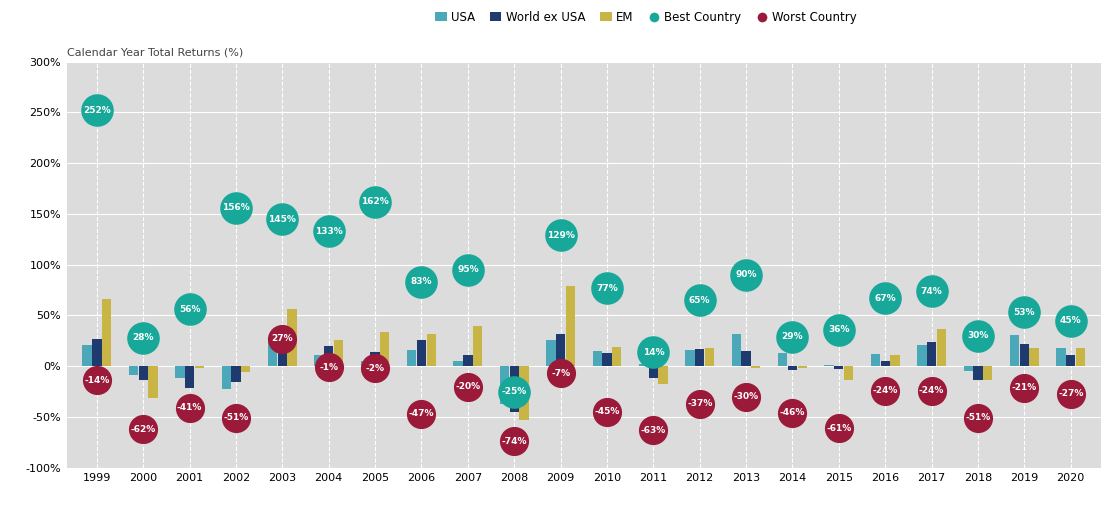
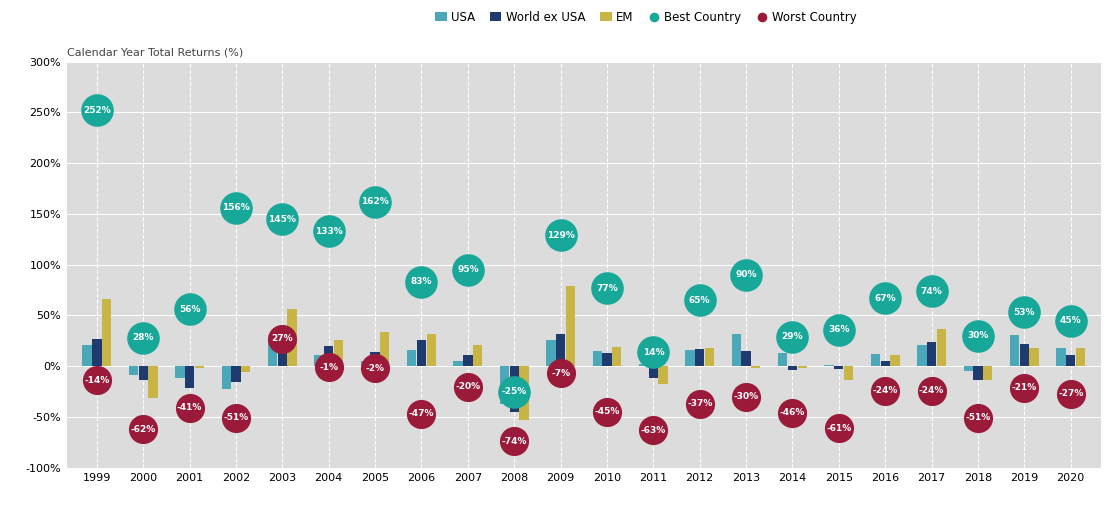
EM/2007: 40% -> 21%
